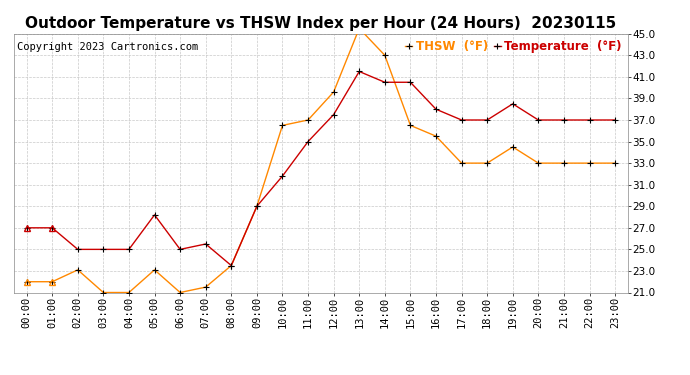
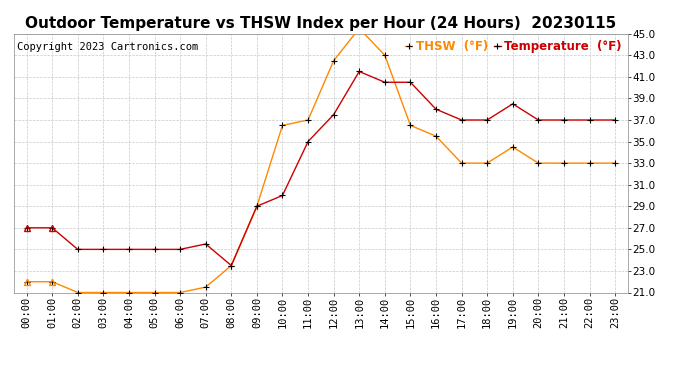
THSW (°F)/02:00: 23.1 -> 21.0
Temperature (°F)/05:00: 28.2 -> 25.0
THSW (°F)/05:00: 23.1 -> 21.0
Temperature (°F)/10:00: 31.8 -> 30.0
THSW (°F)/12:00: 39.6 -> 42.5
